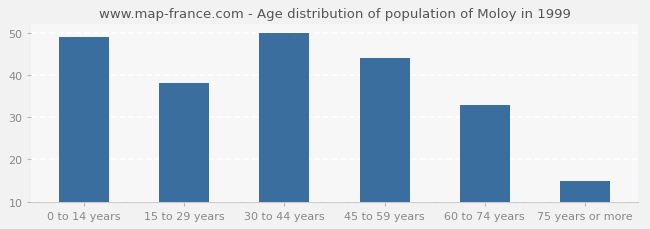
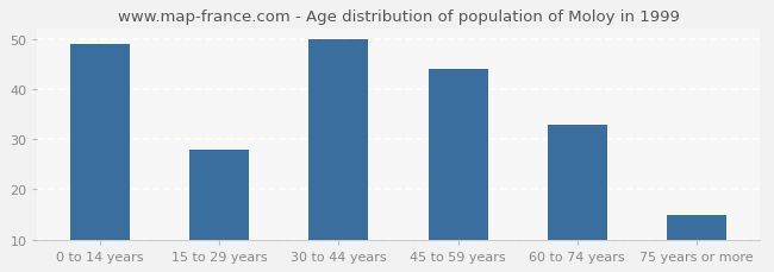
15 to 29 years: 38 -> 28
